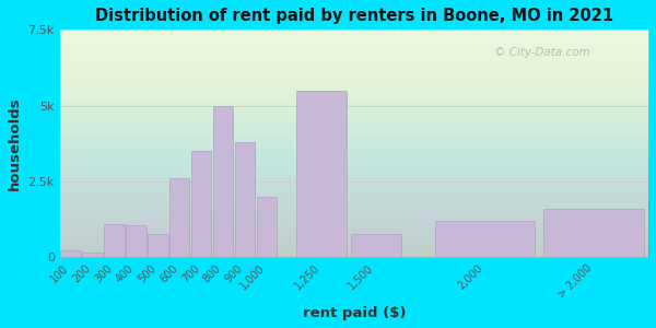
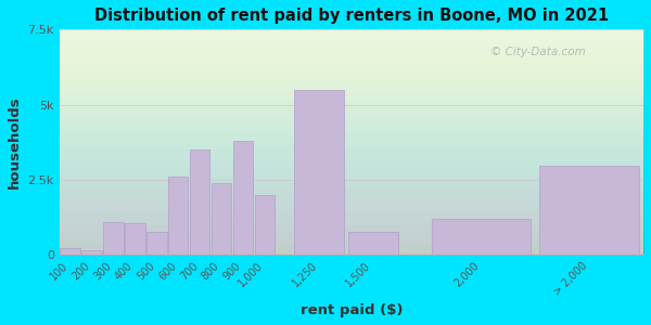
800: 5.00k -> 2.40k
> 2,000: 1.60k -> 2.95k
